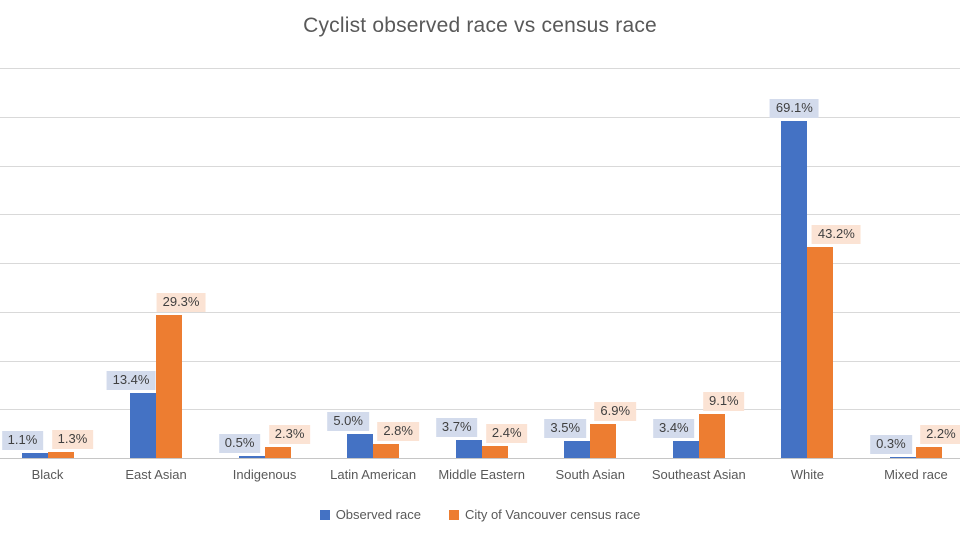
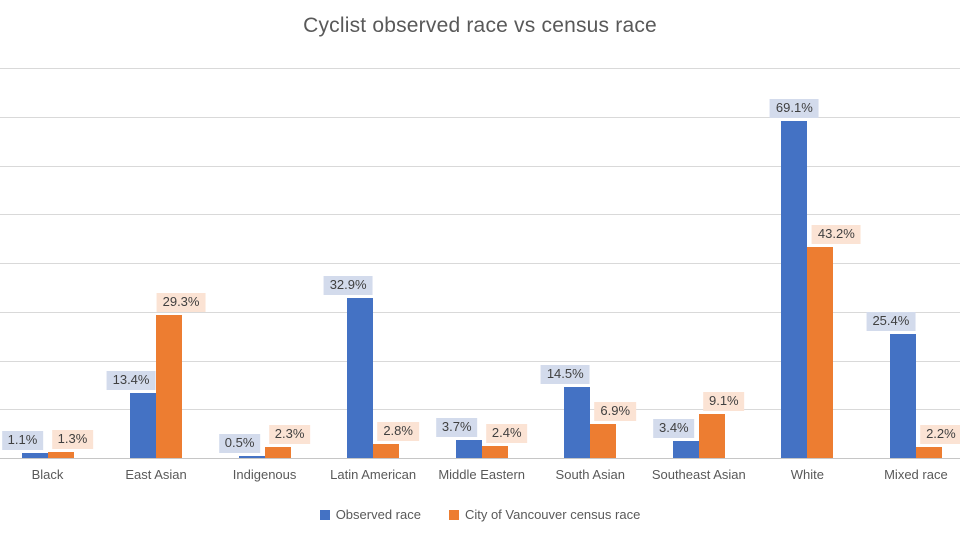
Observed race/Latin American: 5.0% -> 32.9%
Observed race/South Asian: 3.5% -> 14.5%
Observed race/Mixed race: 0.3% -> 25.4%
